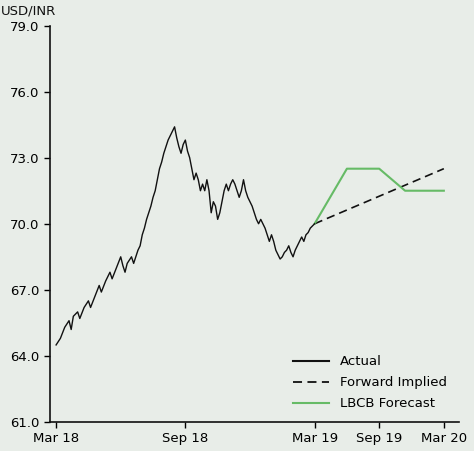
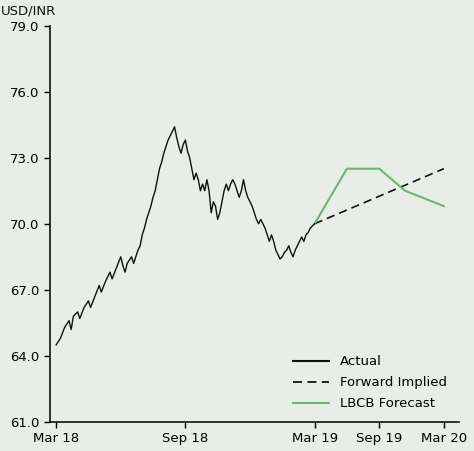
LBCB Forecast/Mar 20: 71.5 -> 70.8
